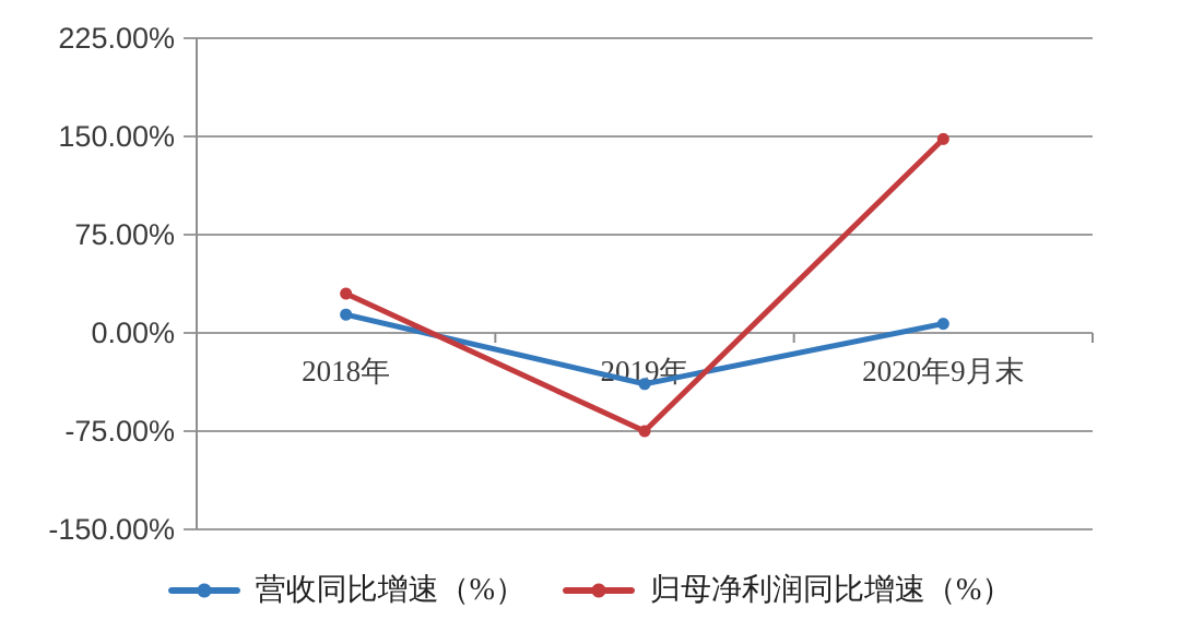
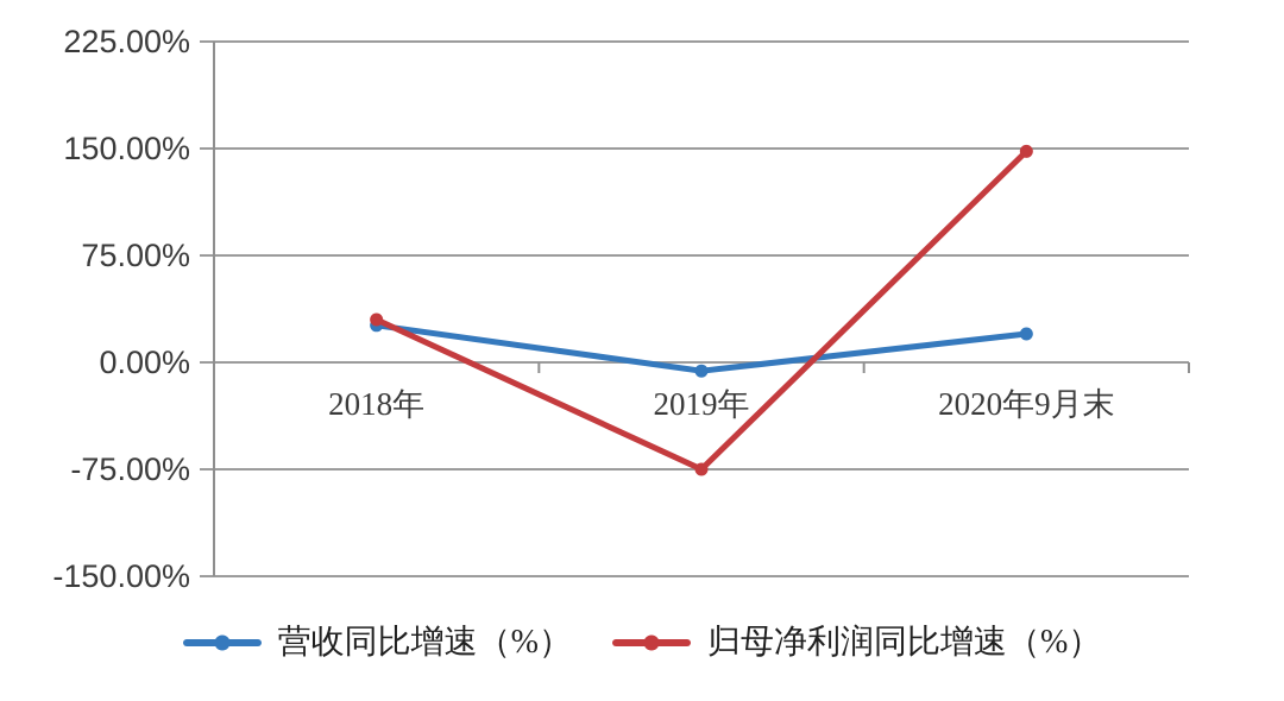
营收同比增速（%）/2018年: 14% -> 26%
营收同比增速（%）/2019年: -39% -> -6%
营收同比增速（%）/2020年9月末: 7% -> 20%
